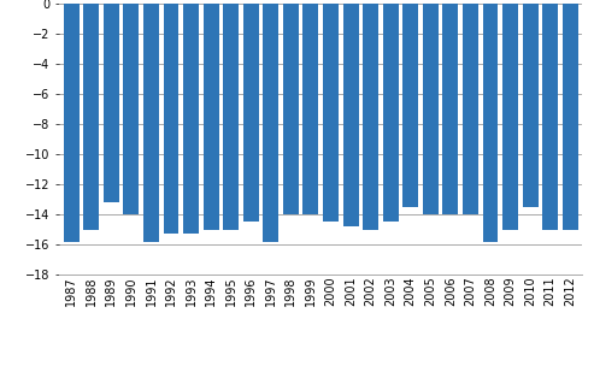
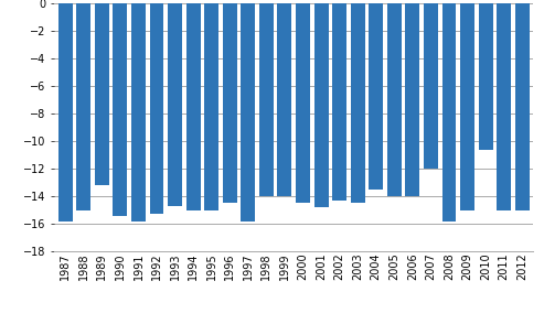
1990: -14.0 -> -15.4
1993: -15.3 -> -14.7
2002: -15.0 -> -14.3
2007: -14.0 -> -12.0
2010: -13.5 -> -10.6
